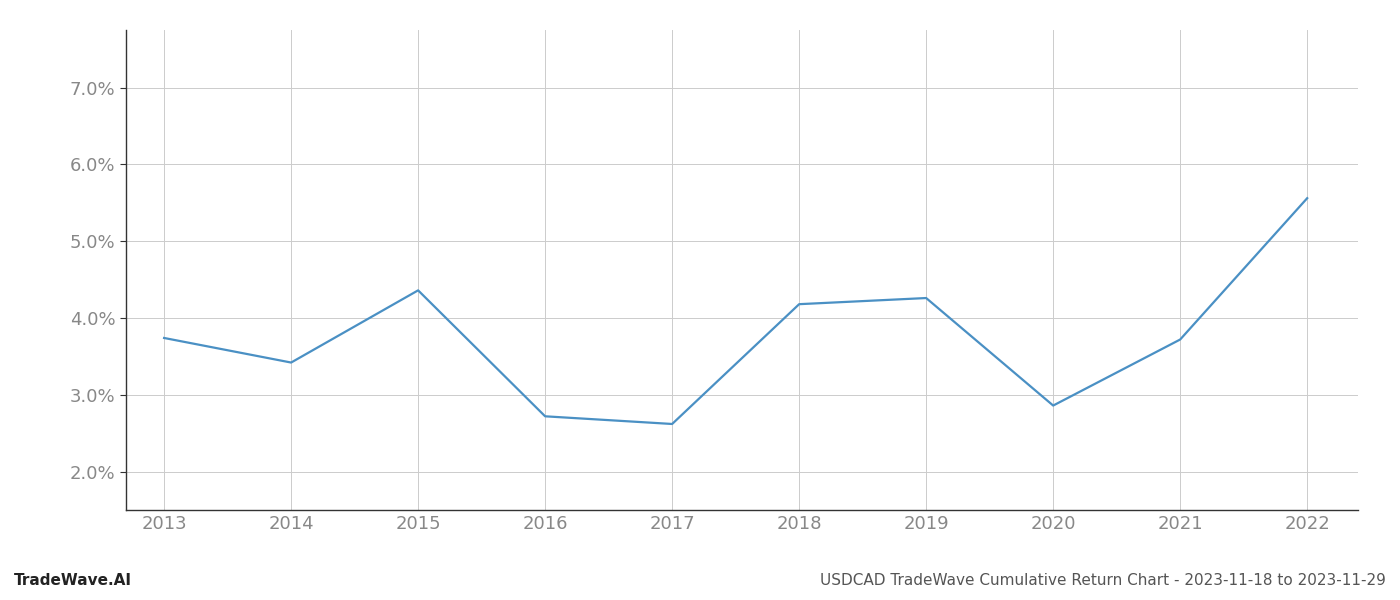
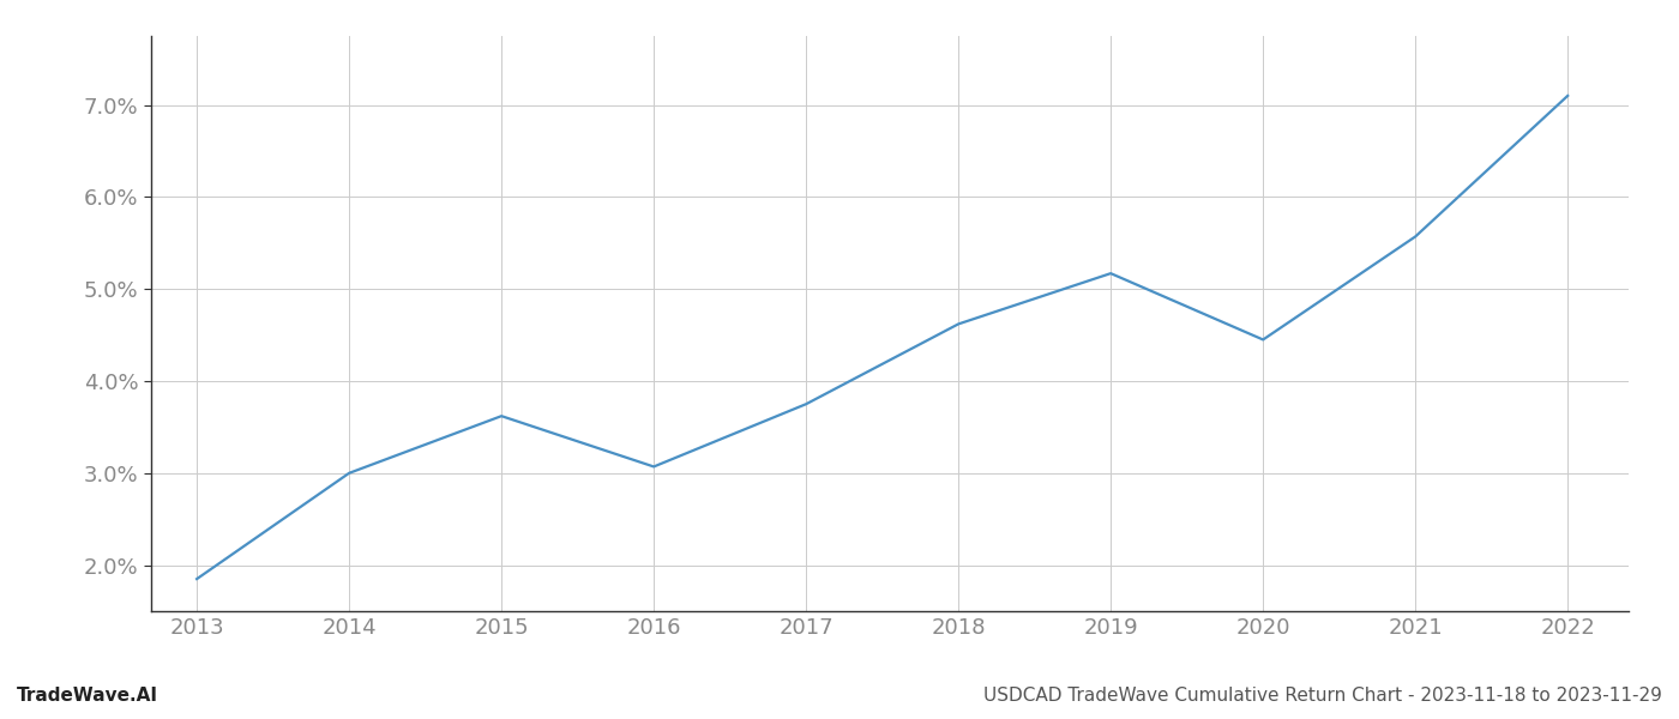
2013: 3.74% -> 1.85%
2014: 3.42% -> 3.00%
2015: 4.36% -> 3.62%
2016: 2.72% -> 3.07%
2017: 2.62% -> 3.75%
2018: 4.18% -> 4.62%
2019: 4.26% -> 5.17%
2020: 2.86% -> 4.45%
2021: 3.72% -> 5.57%
2022: 5.56% -> 7.10%
